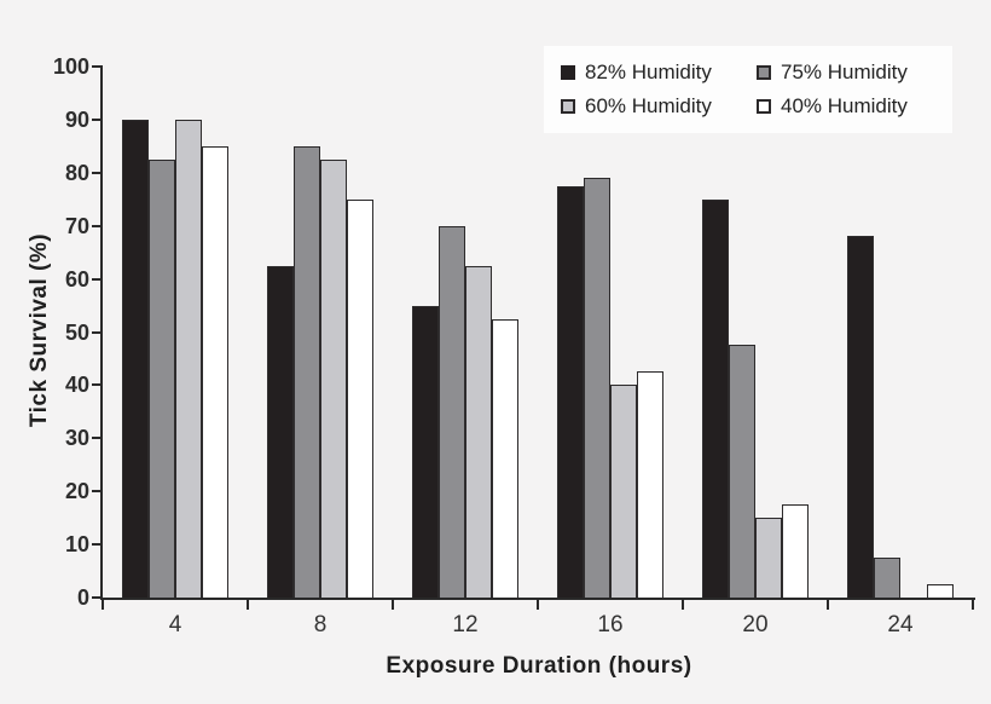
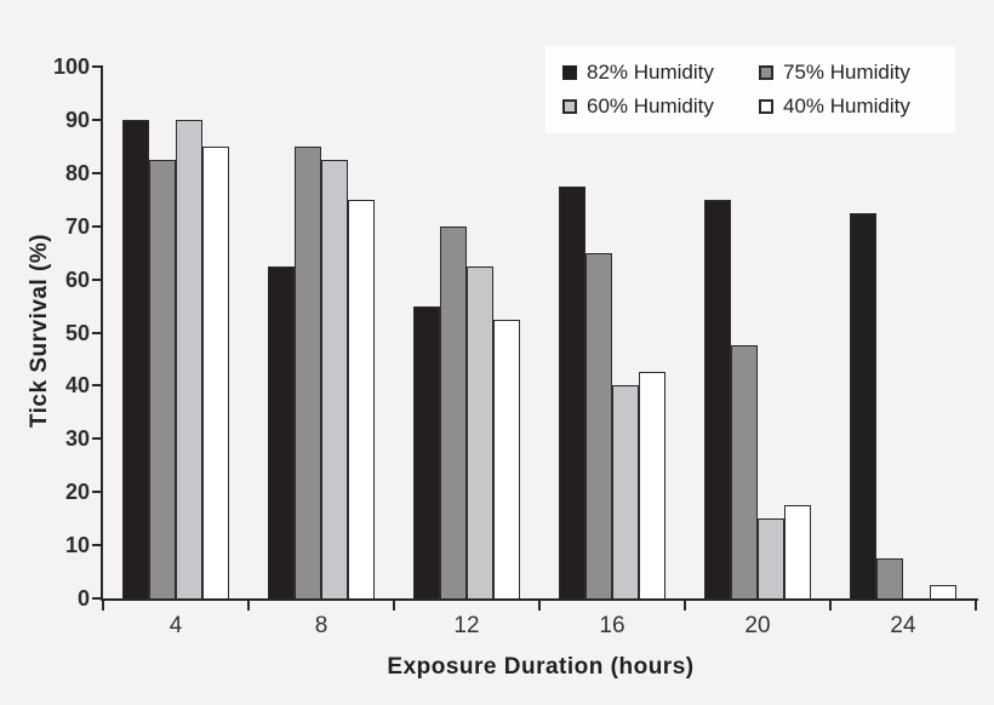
75% Humidity/16: 79 -> 65
82% Humidity/24: 68 -> 72
